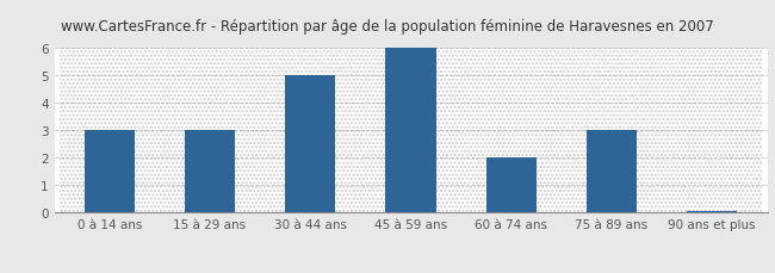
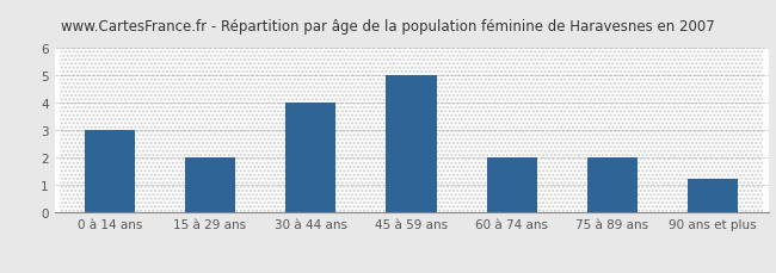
15 à 29 ans: 3.00 -> 2.00
30 à 44 ans: 5.00 -> 4.00
45 à 59 ans: 6.00 -> 5.00
75 à 89 ans: 3.00 -> 2.00
90 ans et plus: 0.07 -> 1.25
